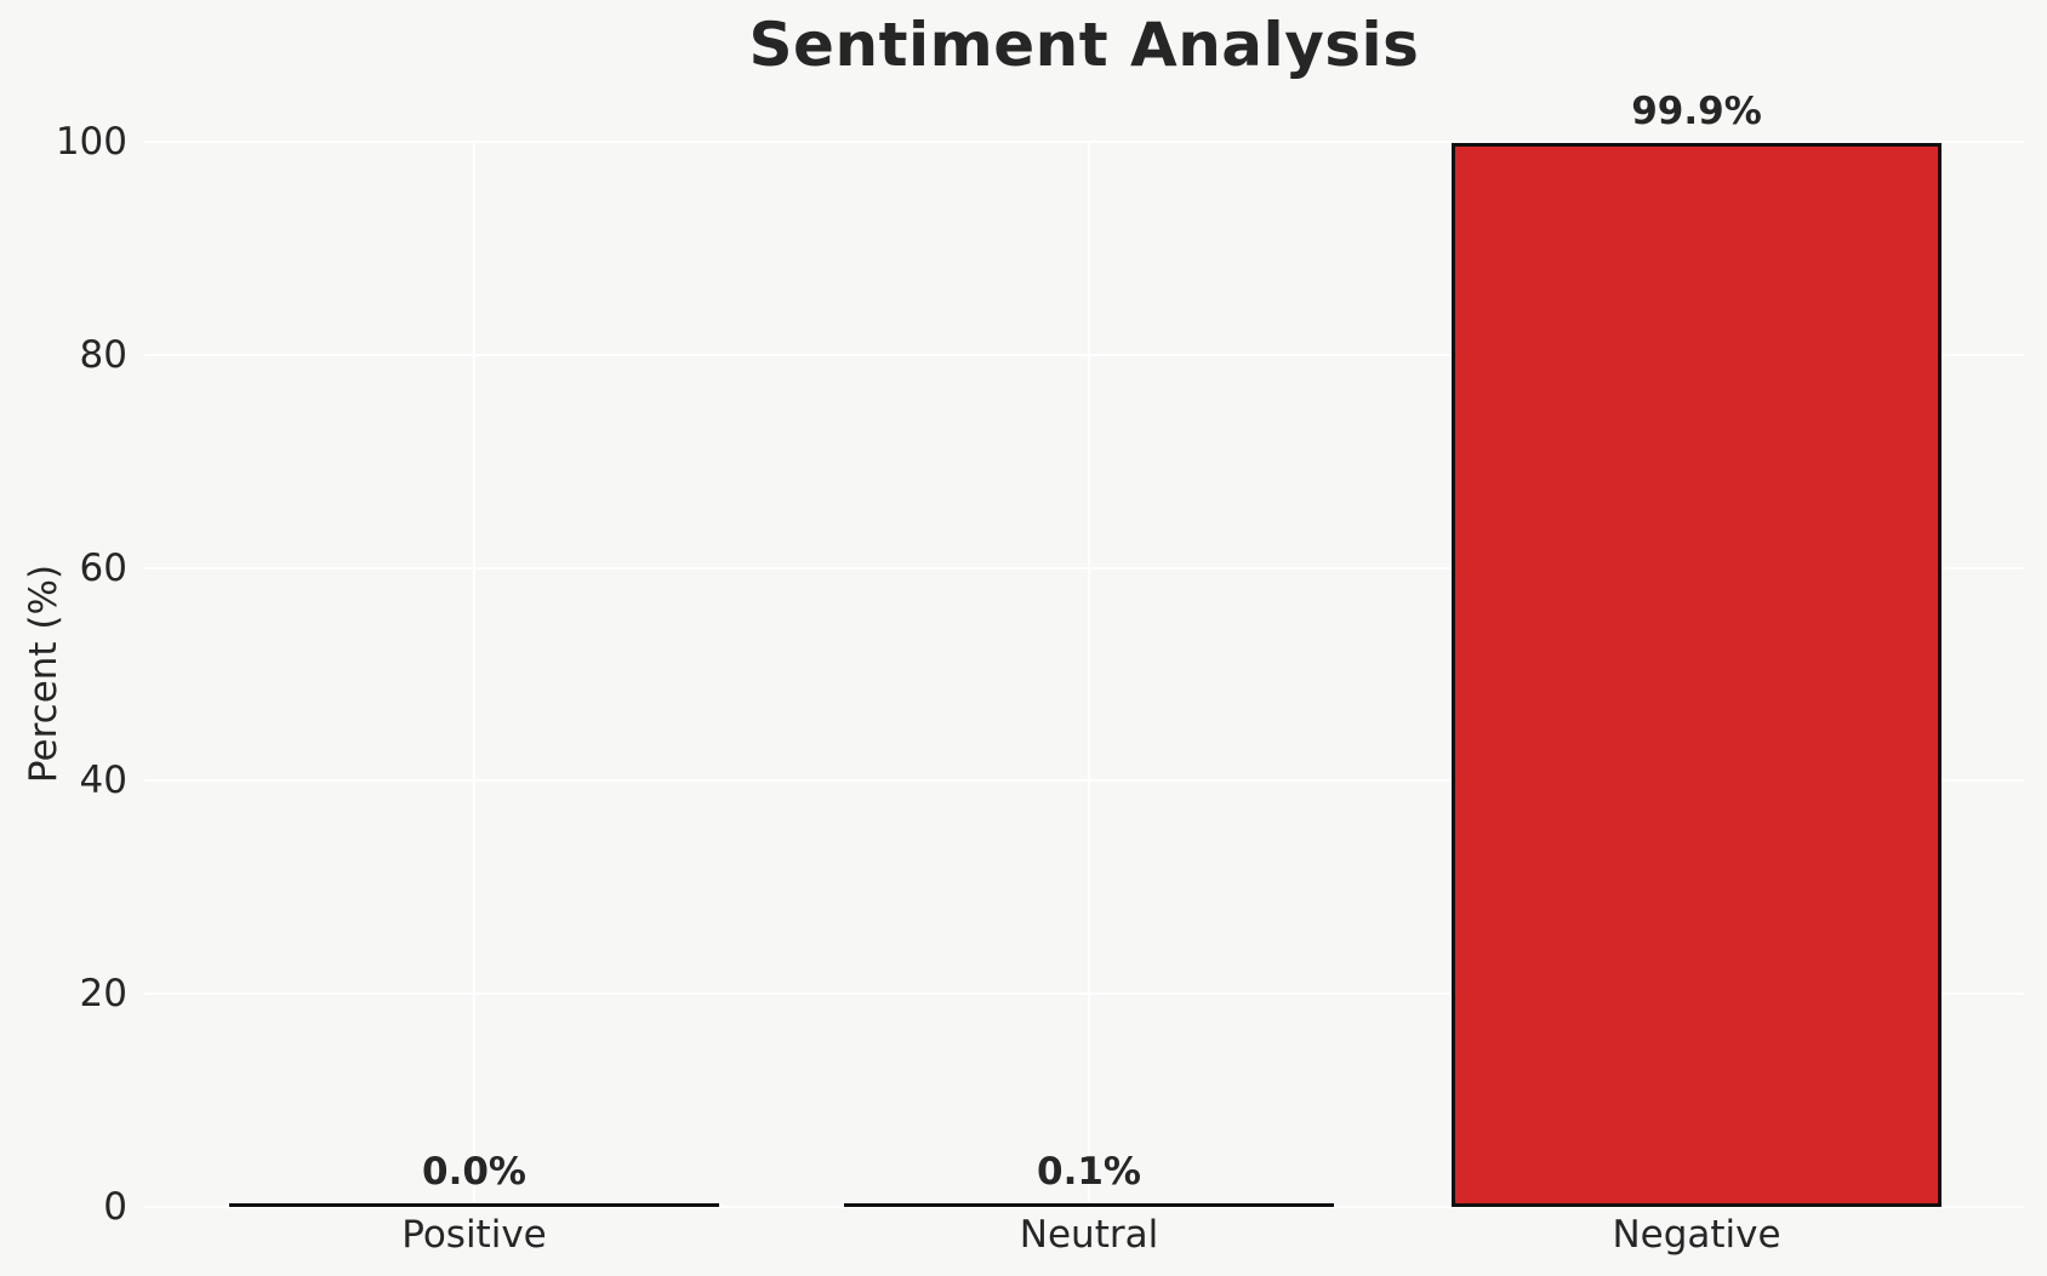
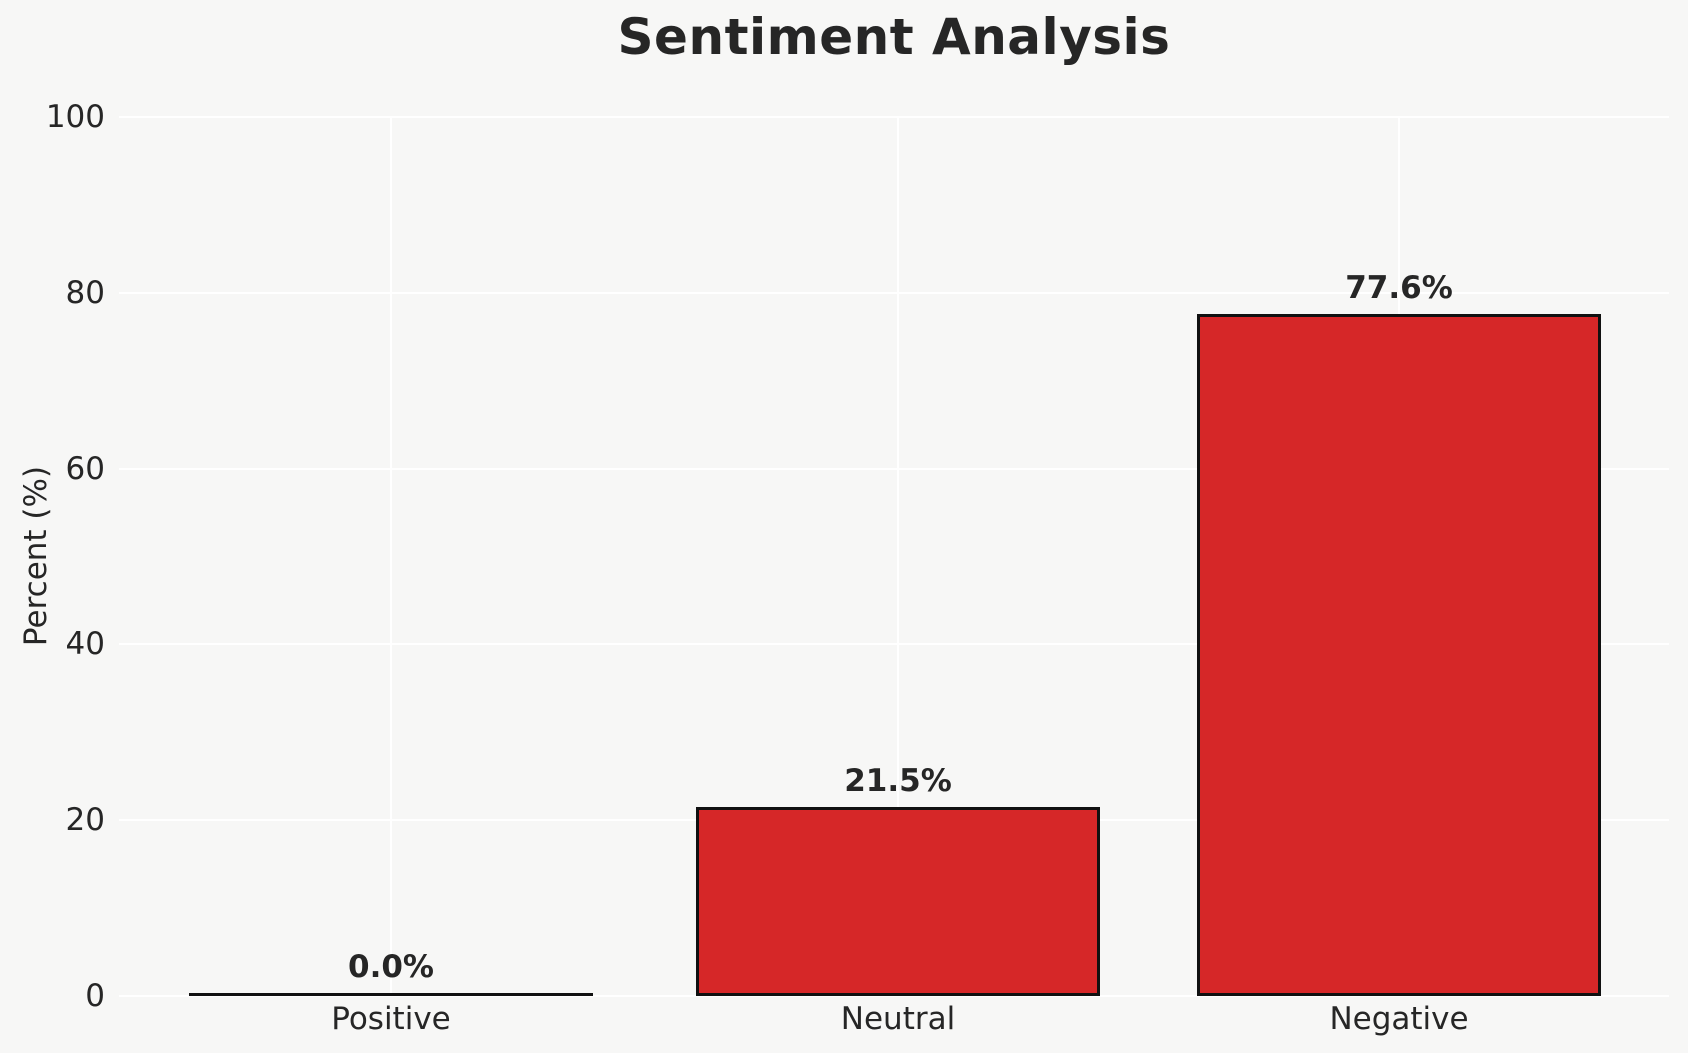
Neutral: 0.1% -> 21.5%
Negative: 99.9% -> 77.6%
